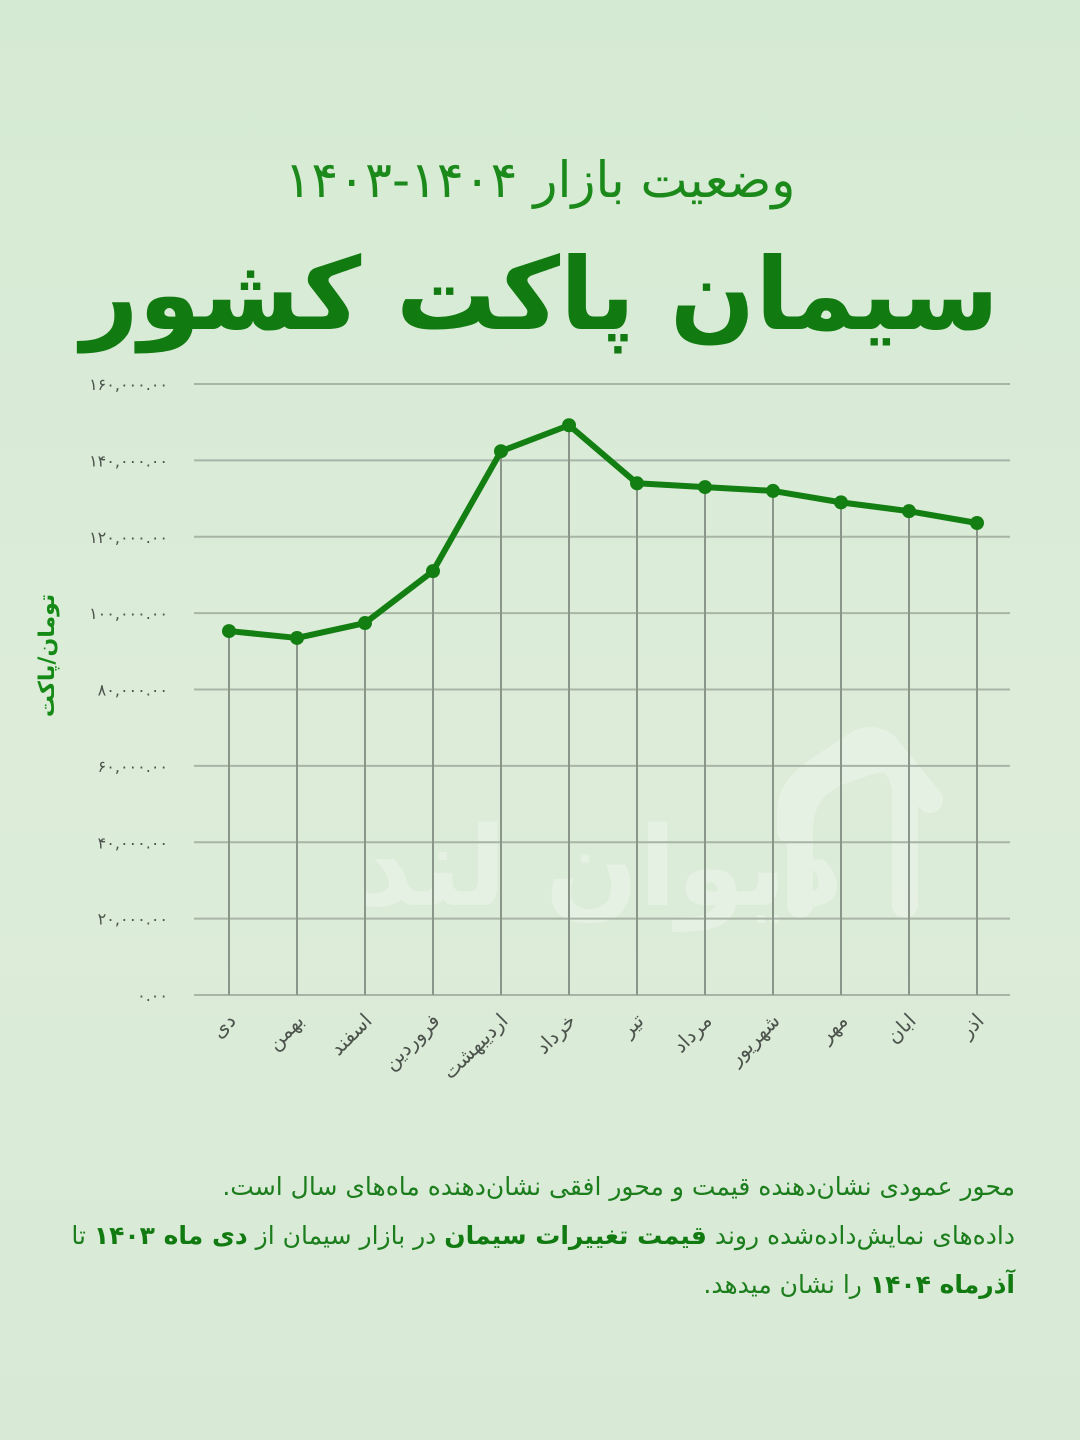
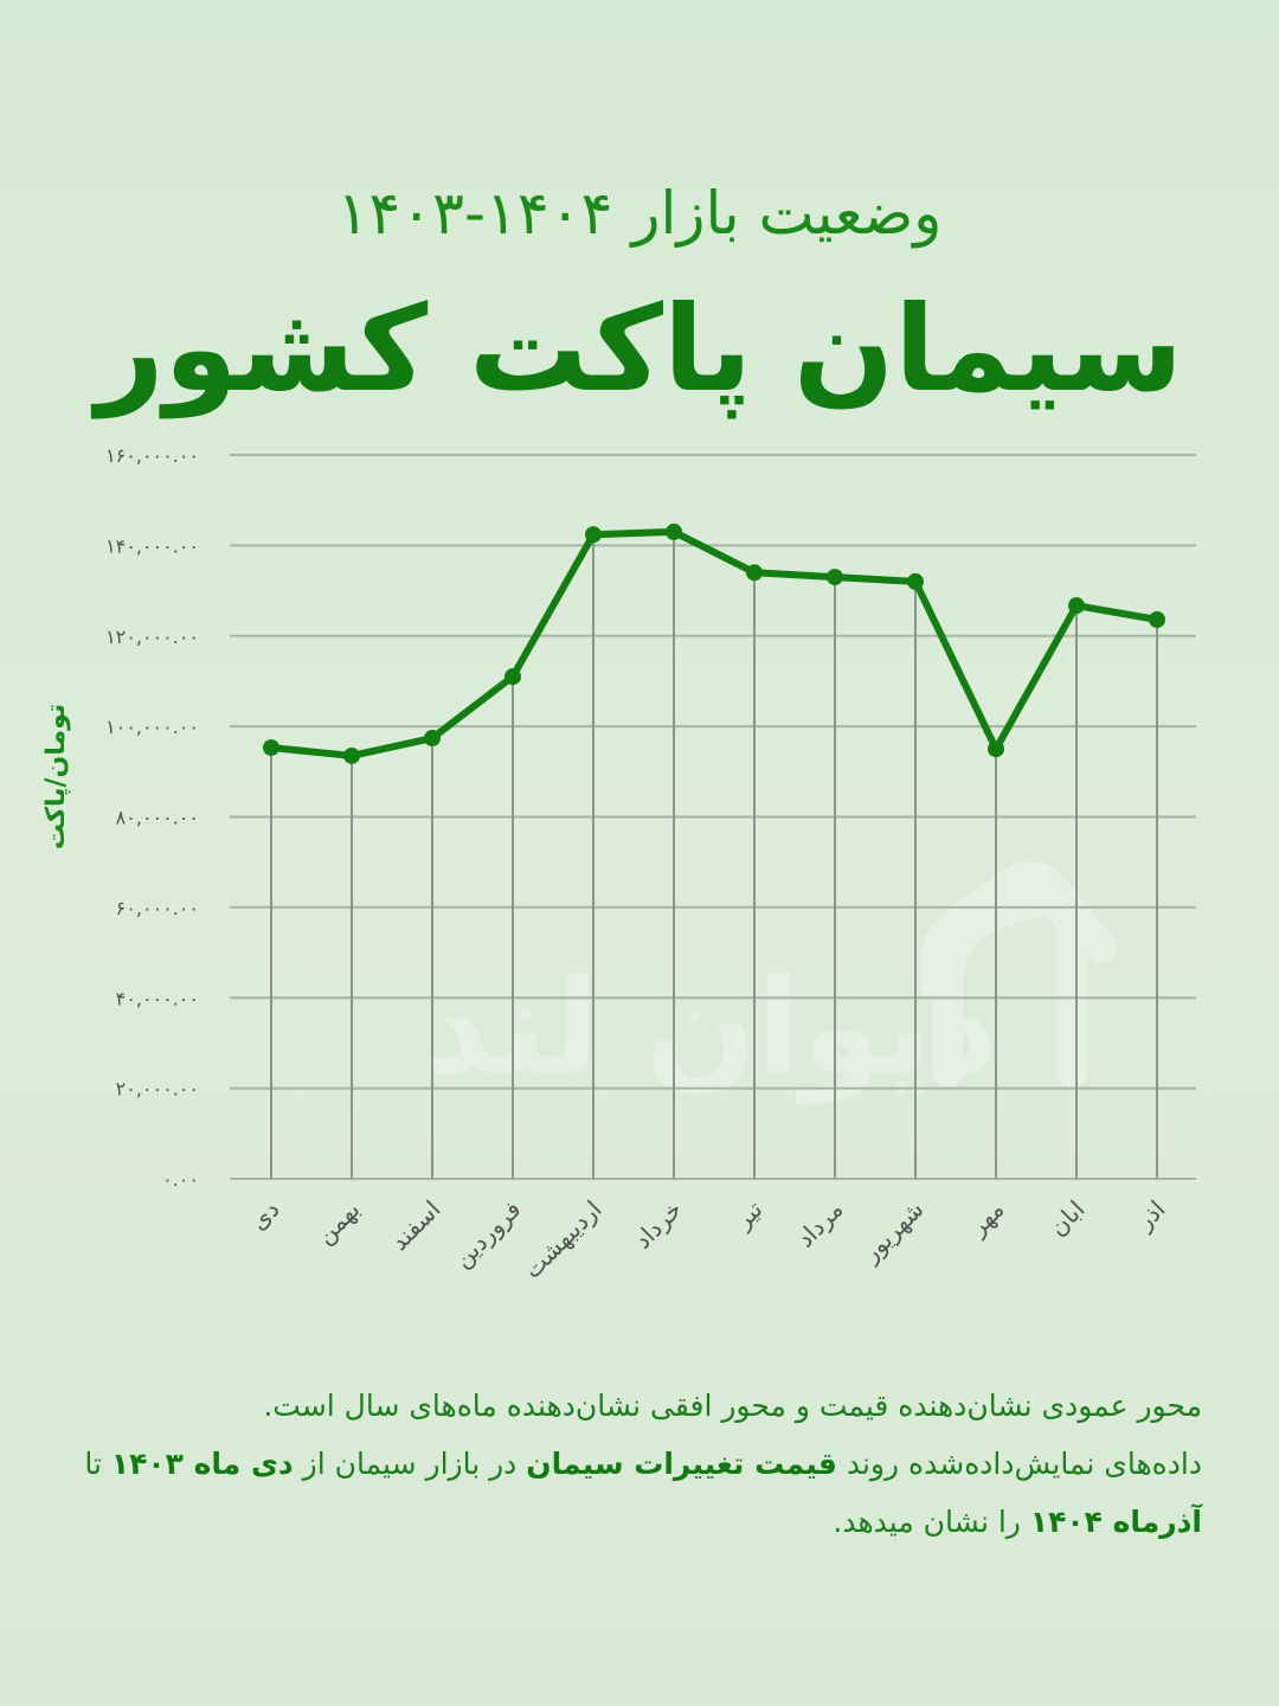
خرداد: 149000 -> 143000
مهر: 129000 -> 95000
